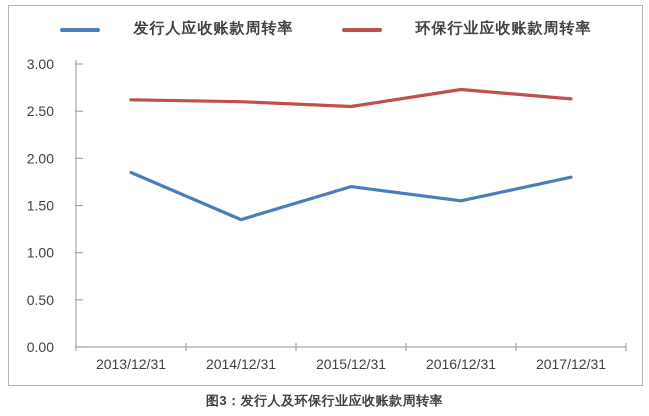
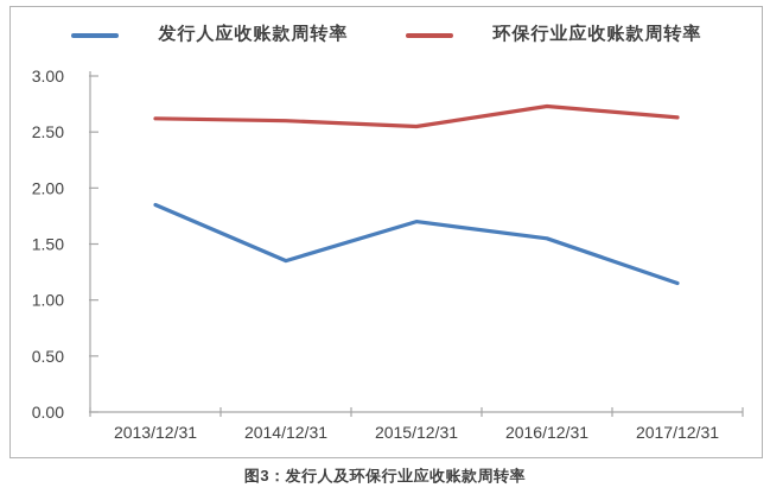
发行人应收账款周转率/2017/12/31: 1.8 -> 1.1
